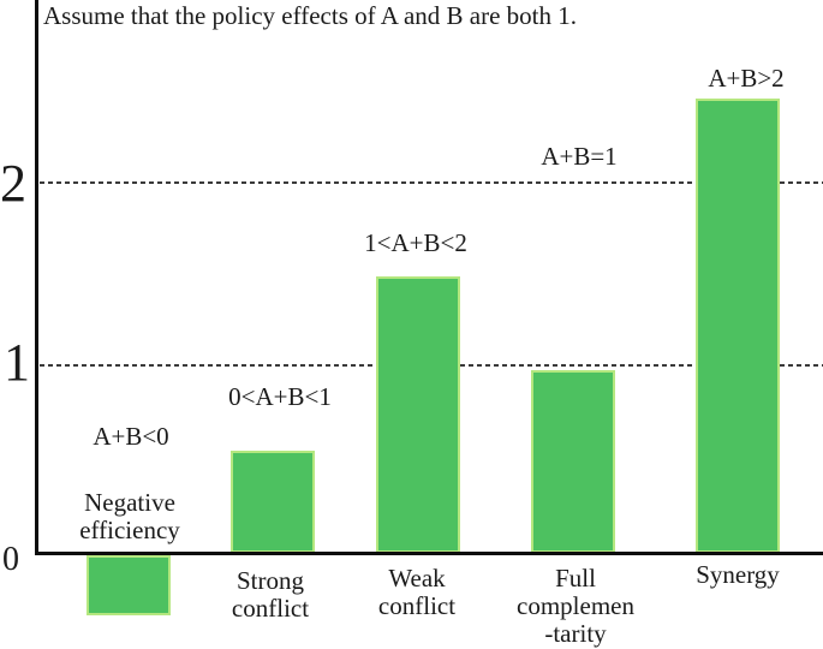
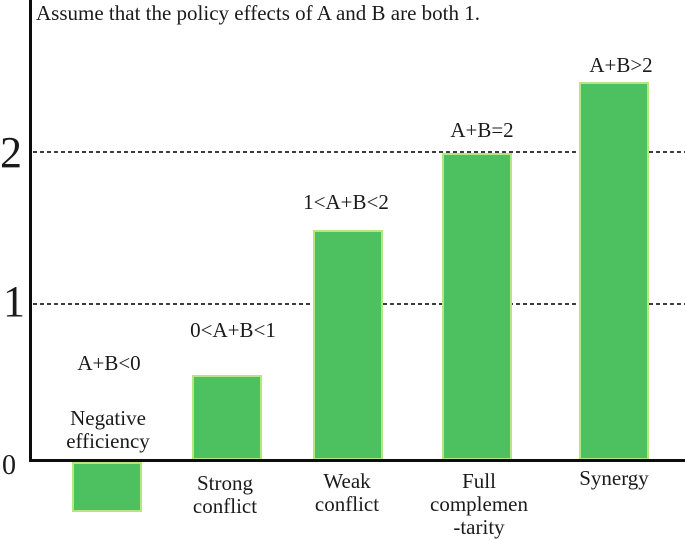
Full complemen-tarity: 1 -> 2
